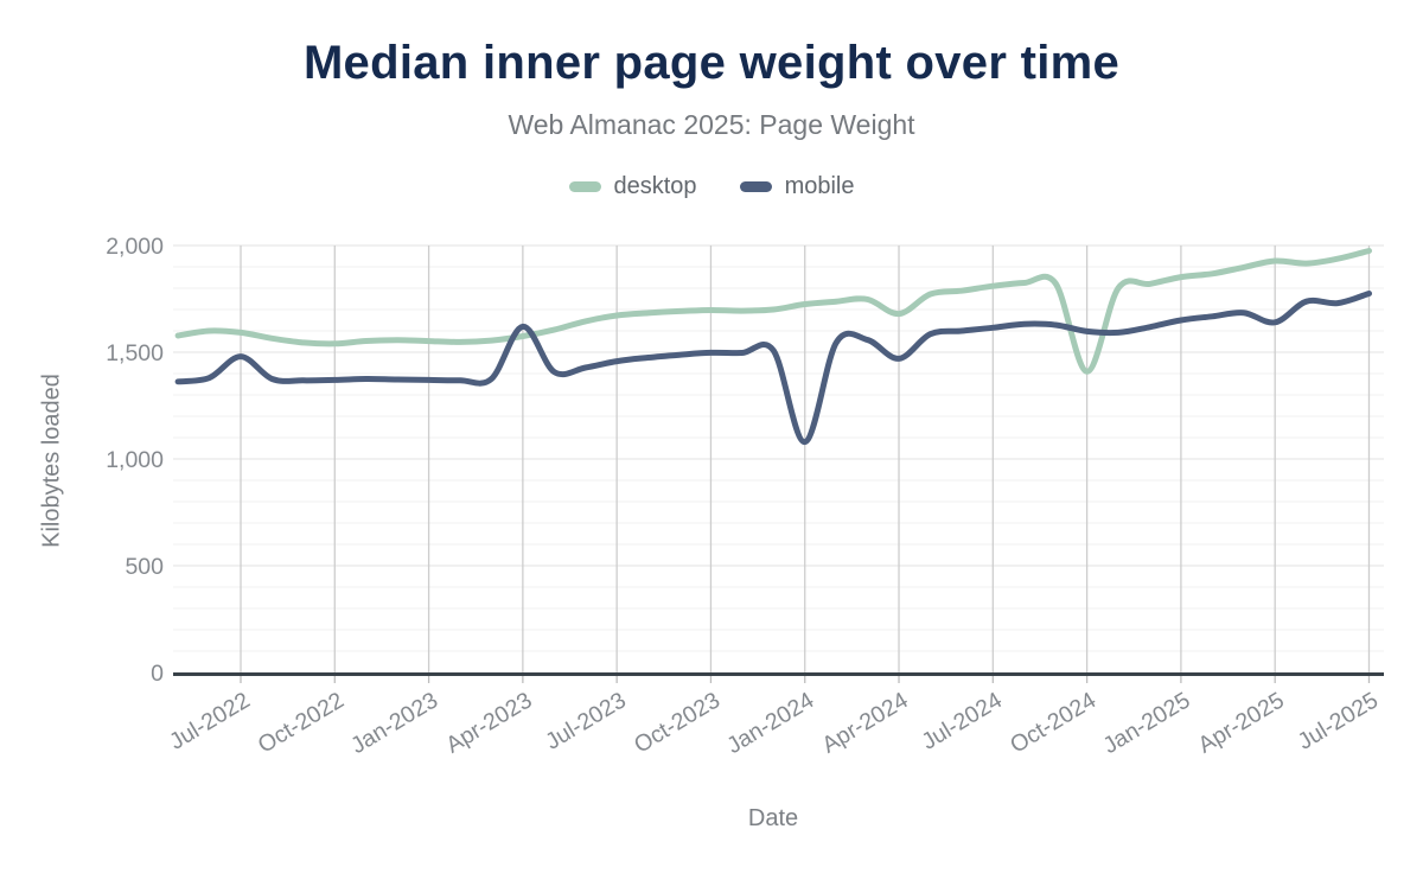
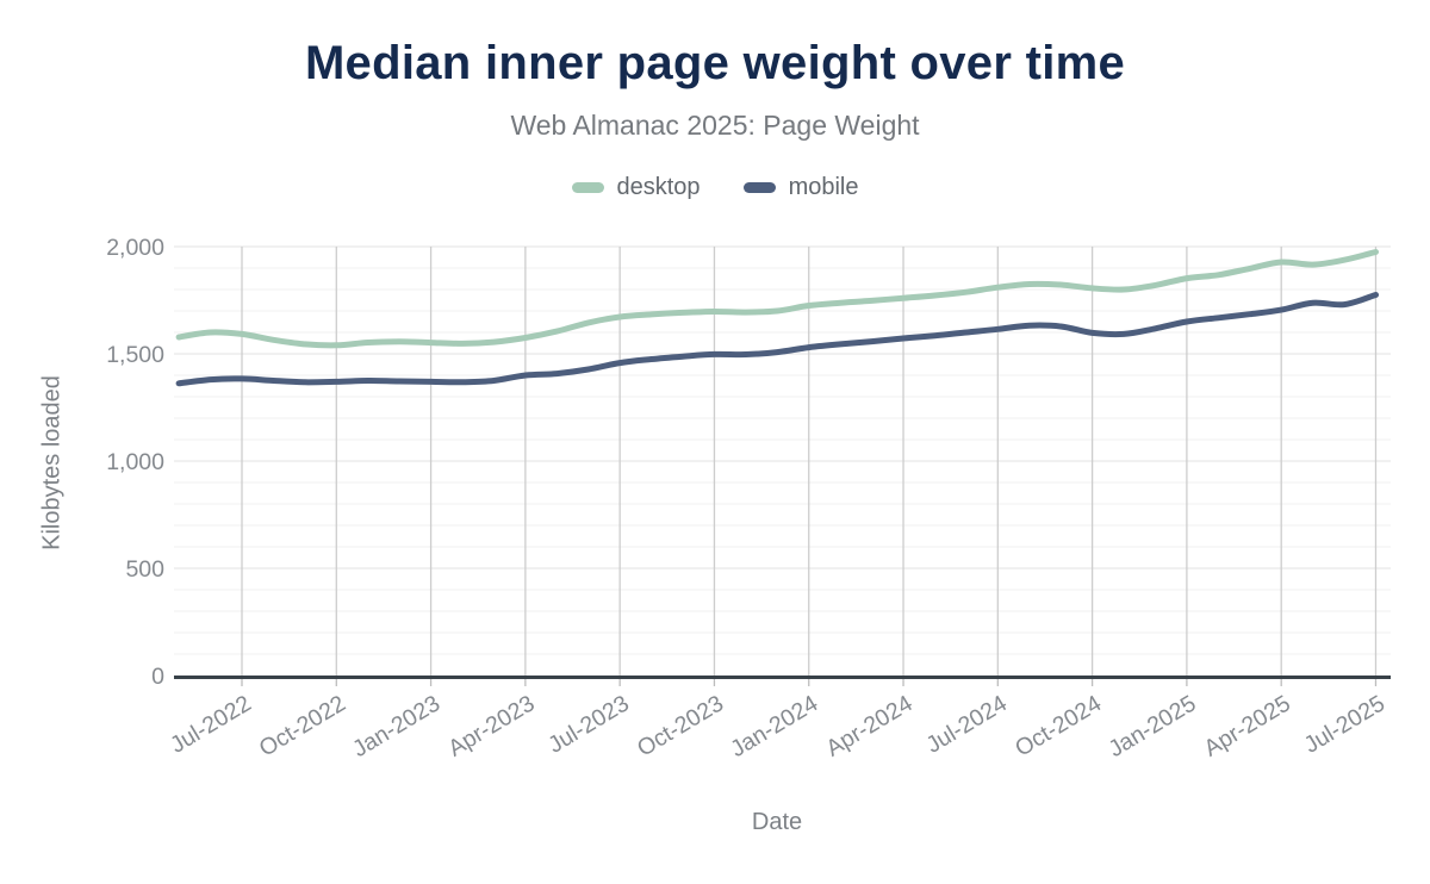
mobile/Jul-2022: 1480 -> 1380
mobile/Apr-2023: 1620 -> 1400
mobile/Jan-2024: 1080 -> 1530
desktop/Apr-2024: 1680 -> 1760
mobile/Apr-2024: 1470 -> 1570
desktop/Oct-2024: 1410 -> 1810
mobile/Apr-2025: 1640 -> 1700
